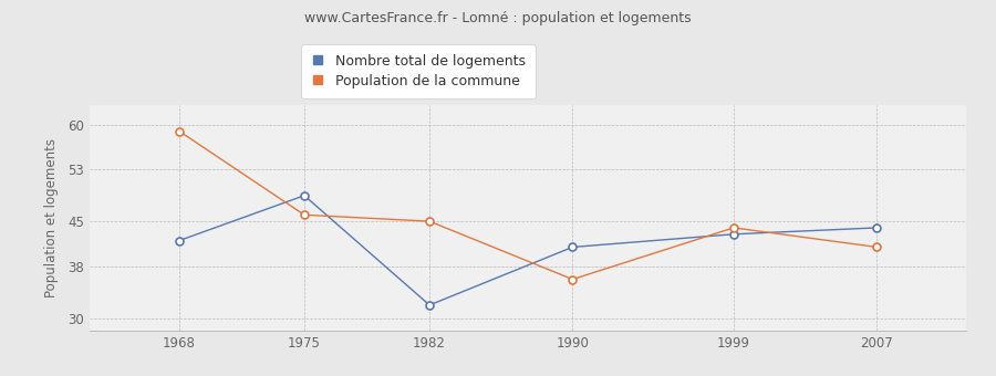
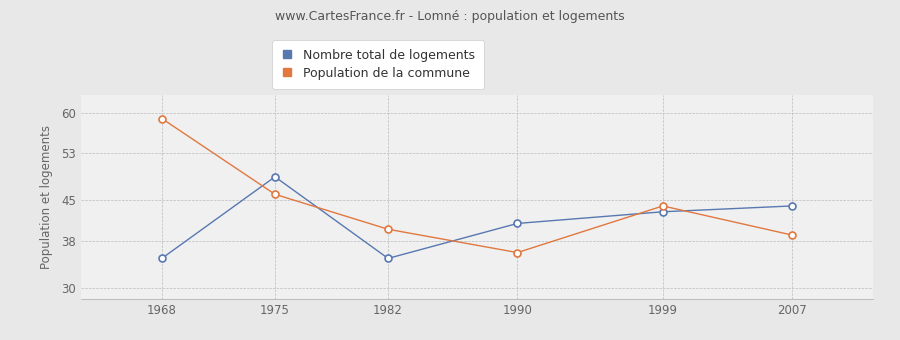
Nombre total de logements/1968: 42 -> 35
Nombre total de logements/1982: 32 -> 35
Population de la commune/1982: 45 -> 40
Population de la commune/2007: 41 -> 39
